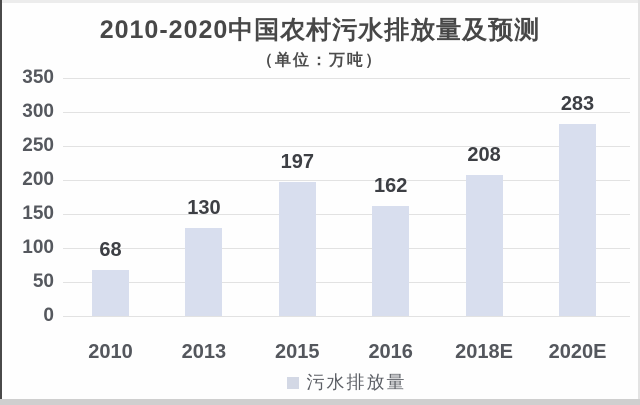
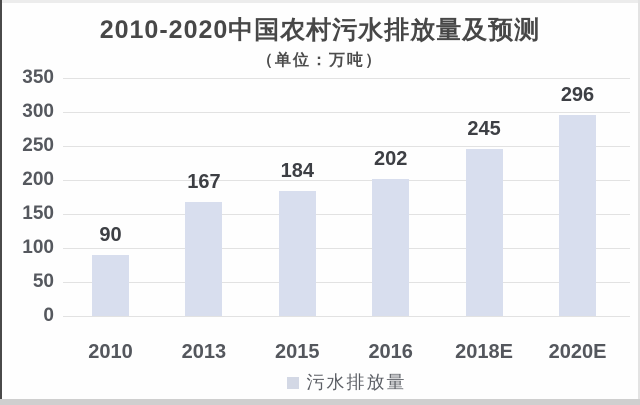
2010: 68 -> 90
2013: 130 -> 167
2015: 197 -> 184
2016: 162 -> 202
2018E: 208 -> 245
2020E: 283 -> 296
